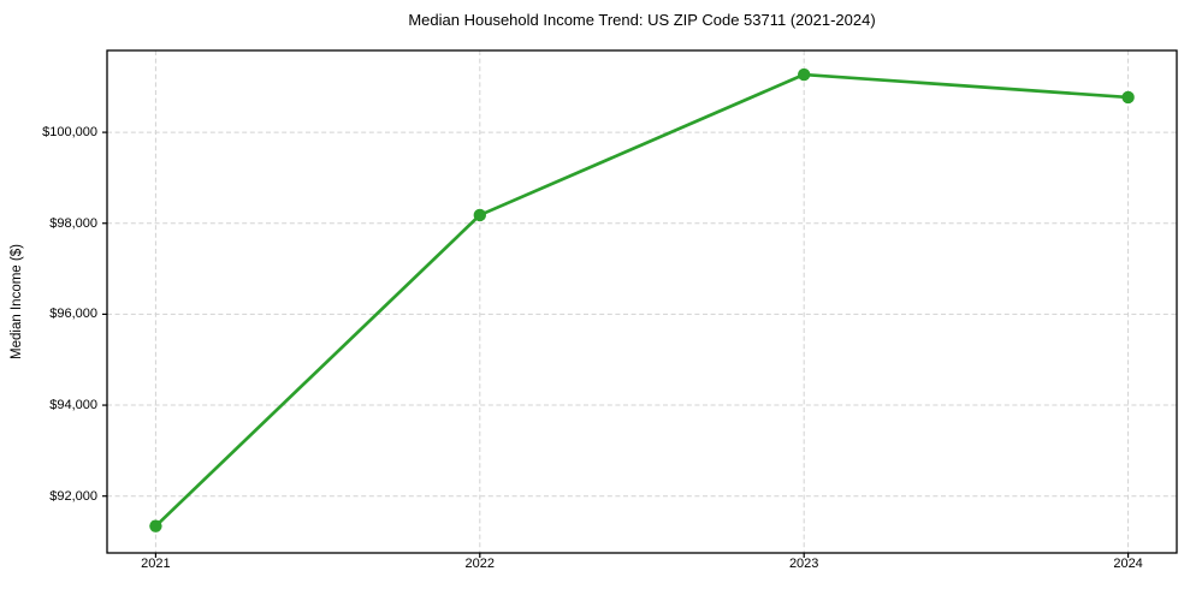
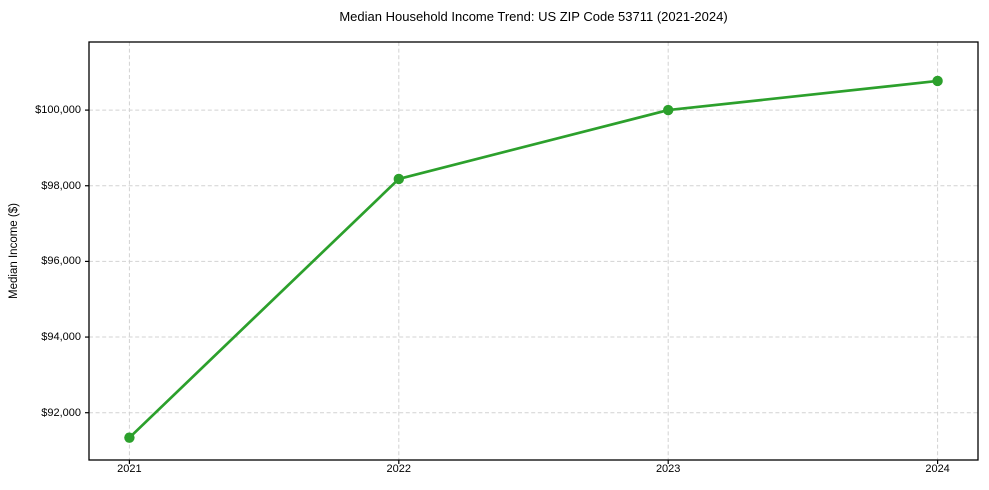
2023: $101300 -> $100000
